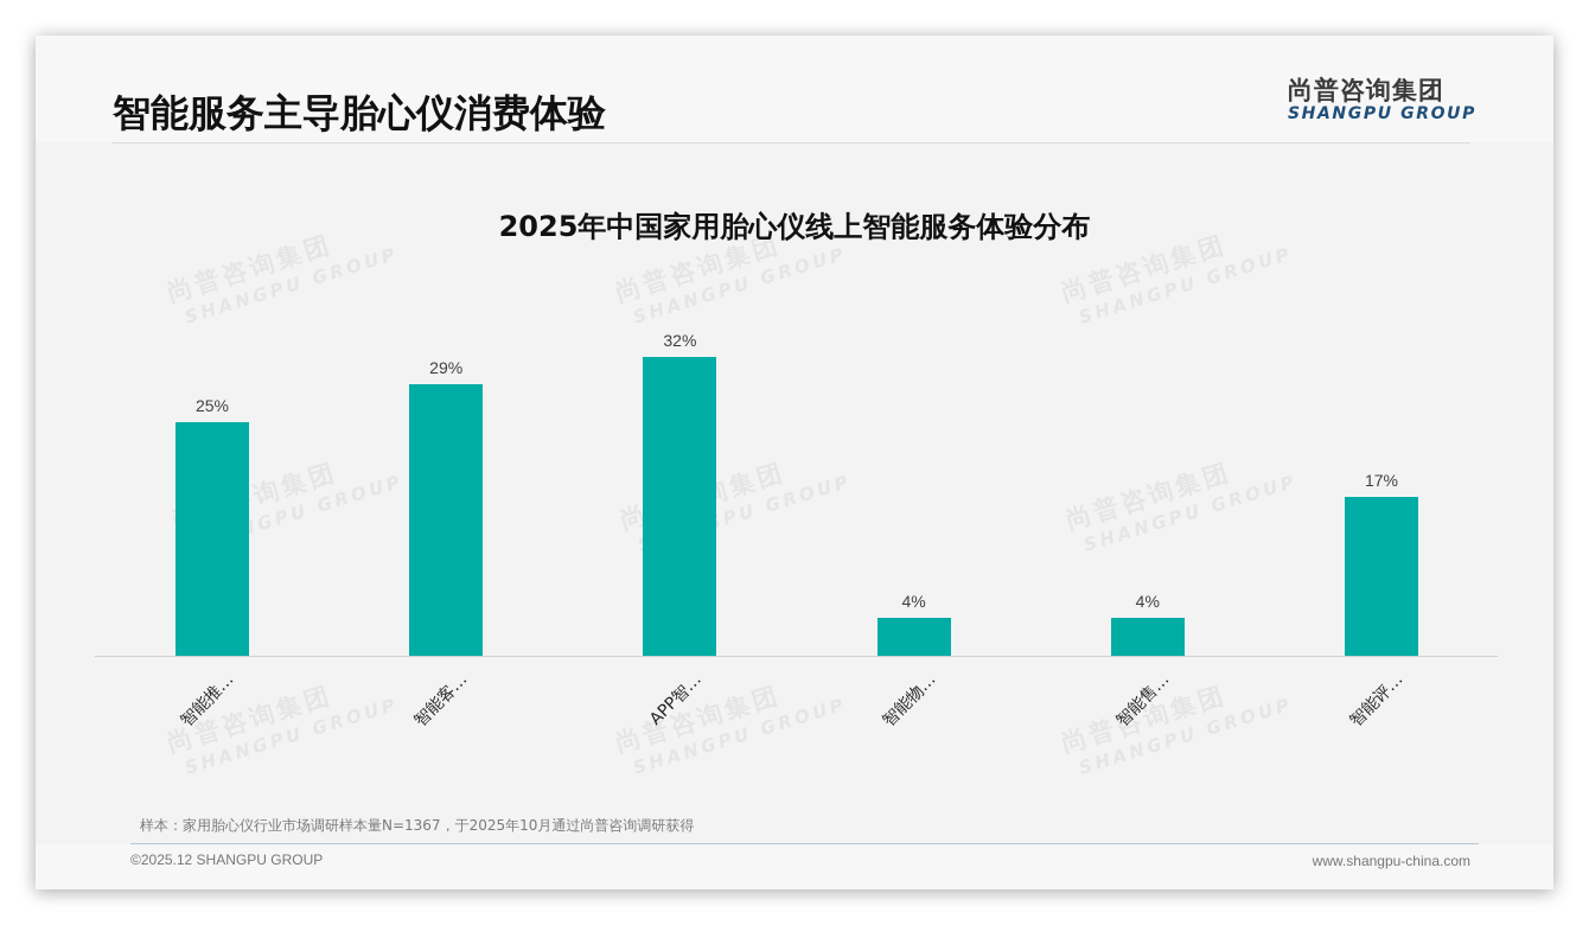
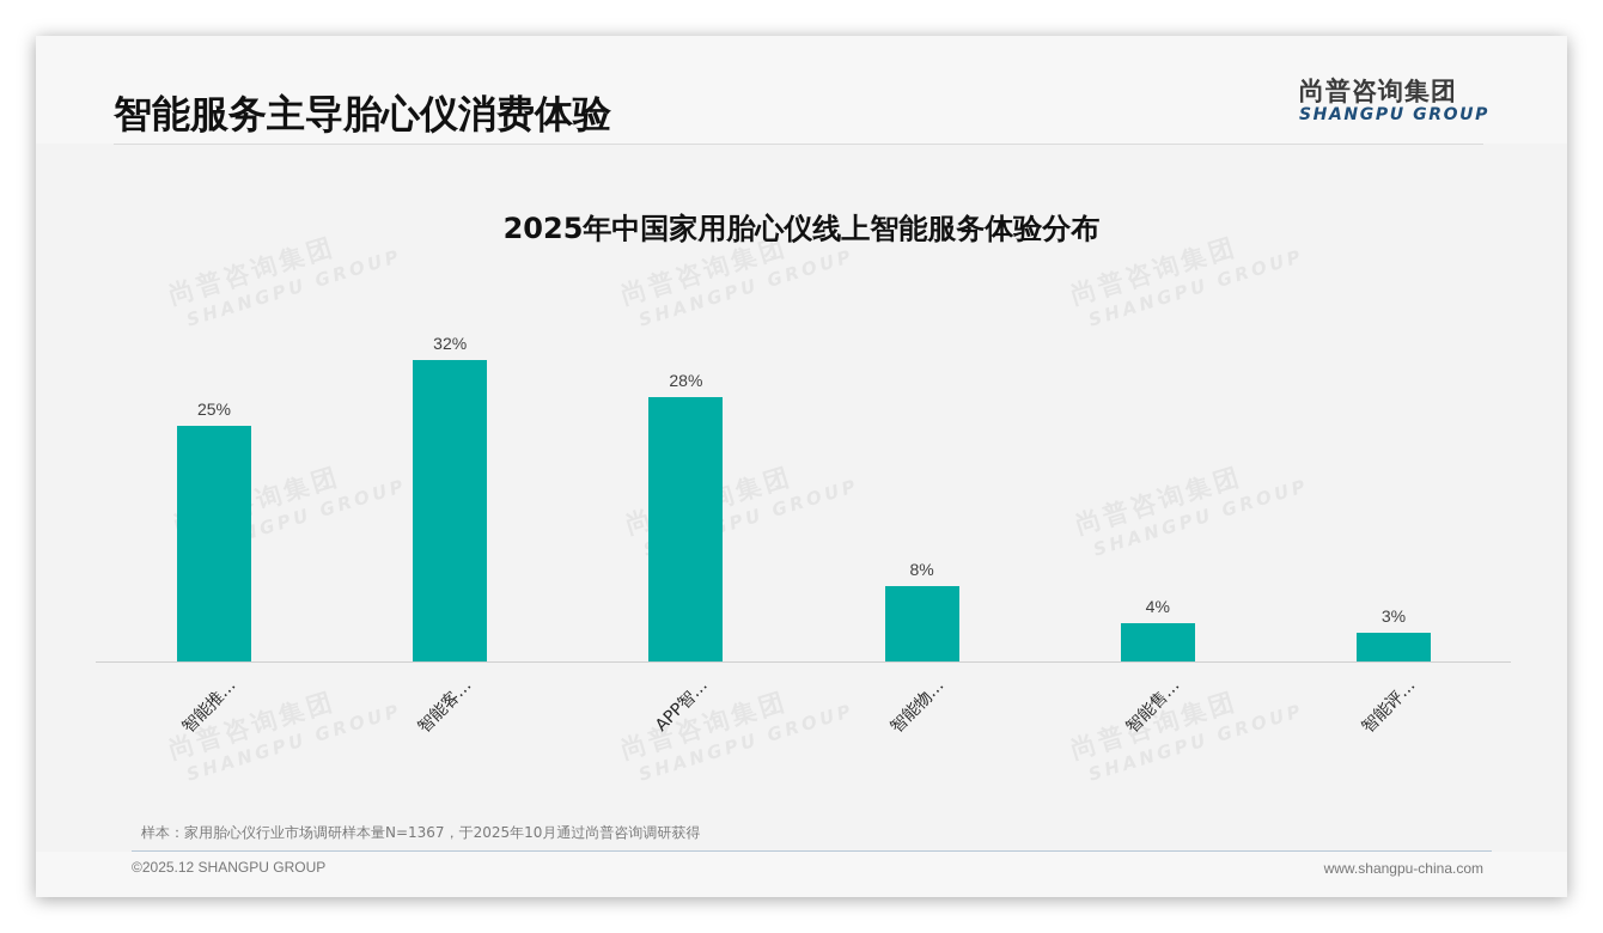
智能客…: 29% -> 32%
APP智…: 32% -> 28%
智能物…: 4% -> 8%
智能评…: 17% -> 3%
